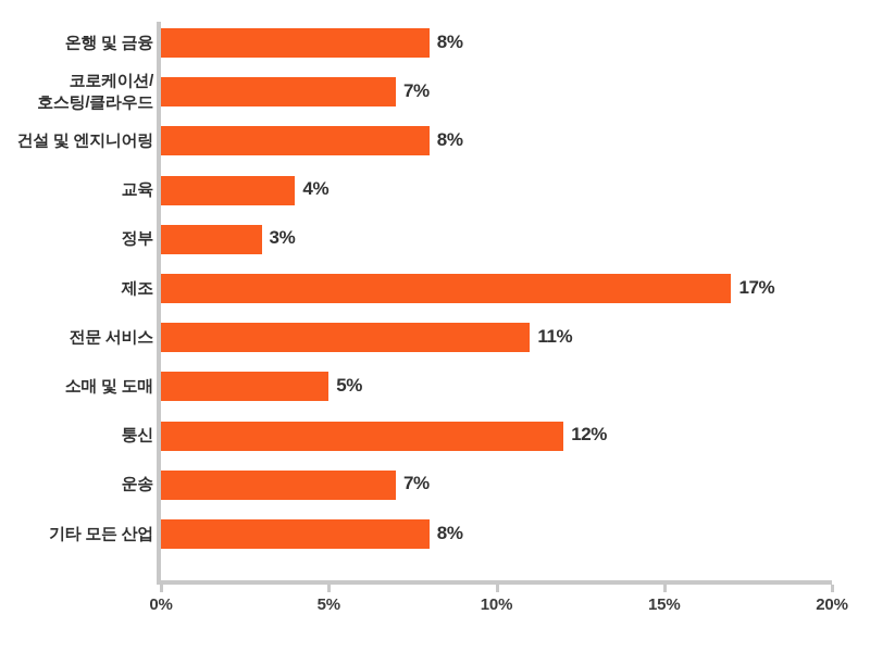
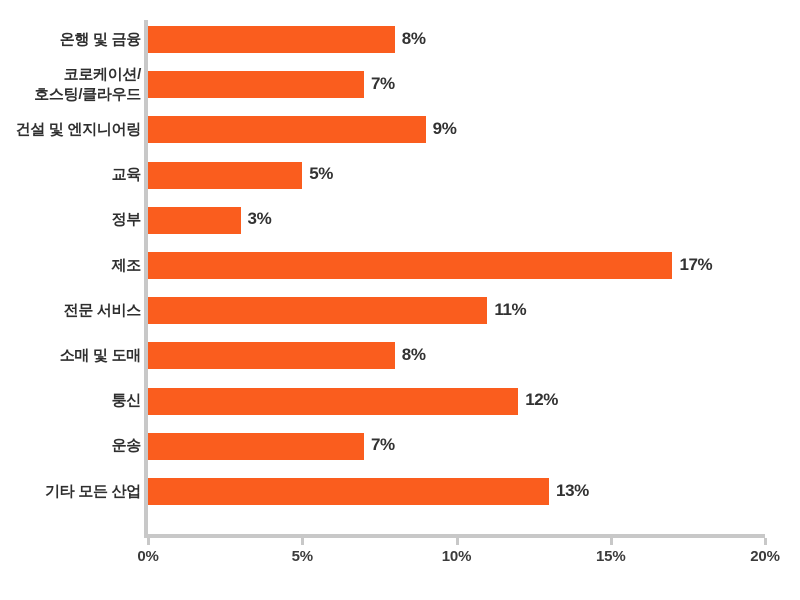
건설 및 엔지니어링: 8% -> 9%
교육: 4% -> 5%
소매 및 도매: 5% -> 8%
기타 모든 산업: 8% -> 13%
